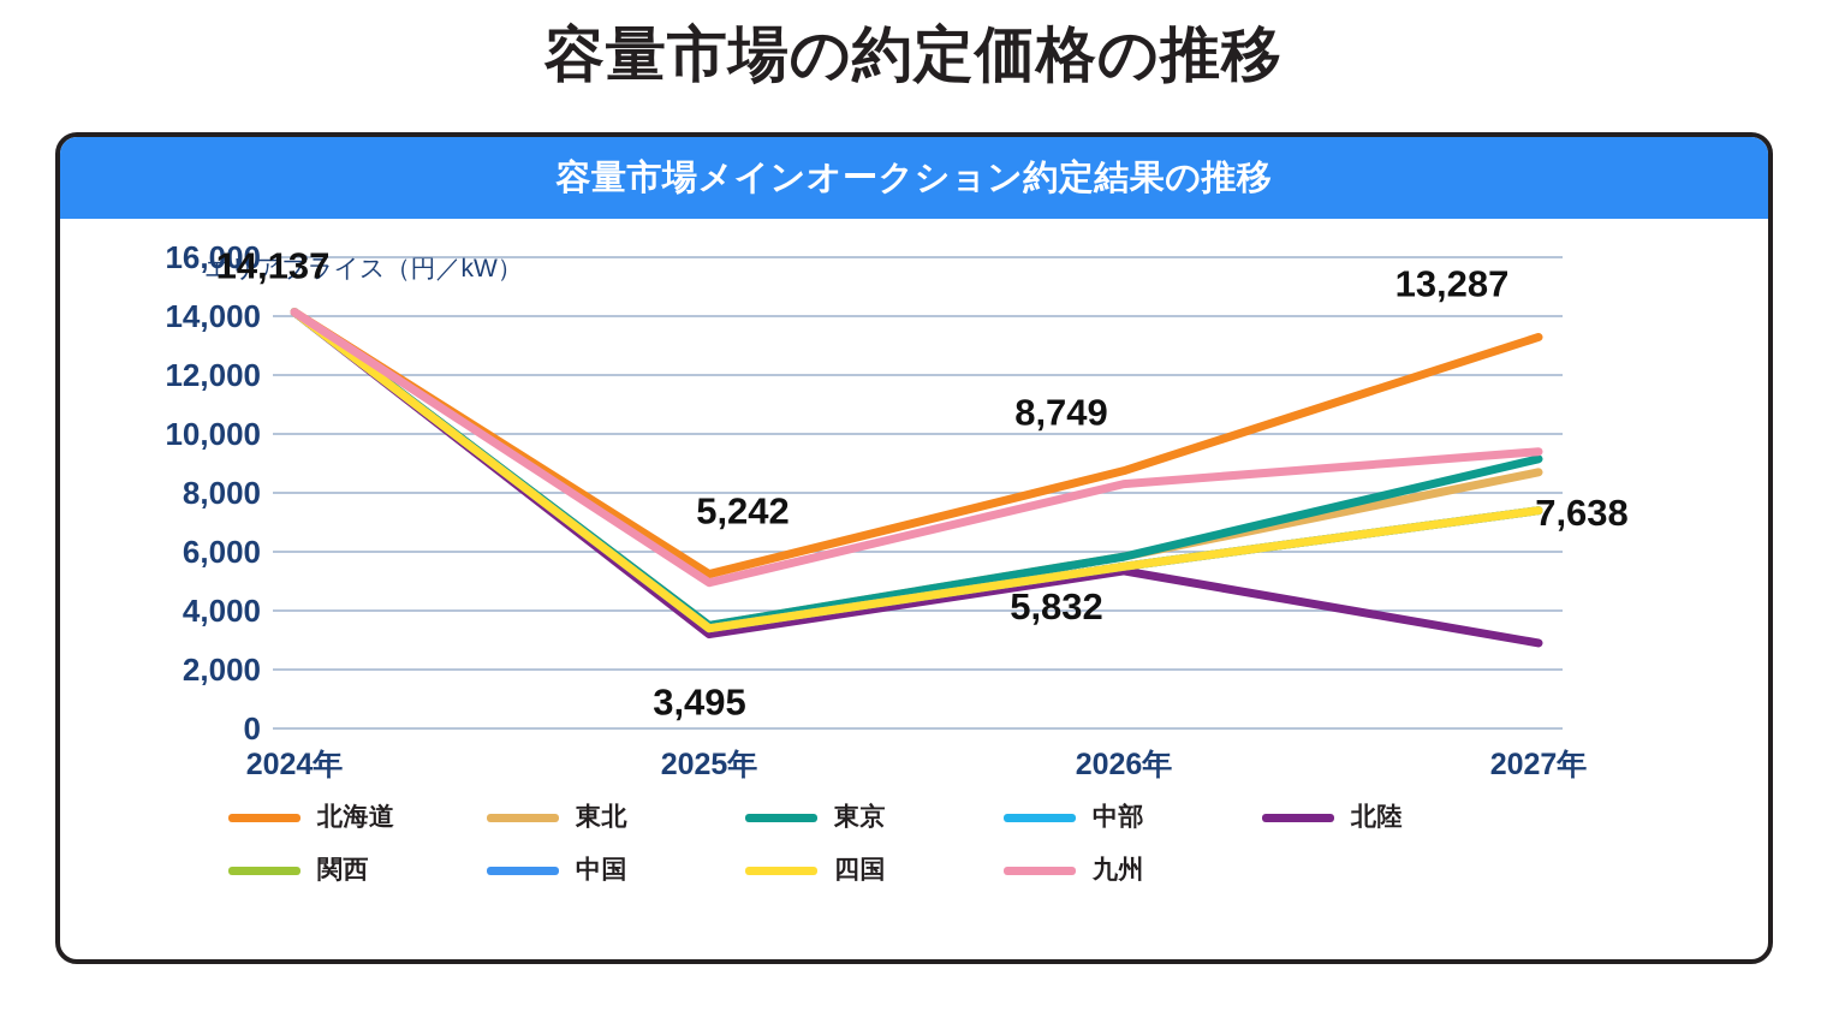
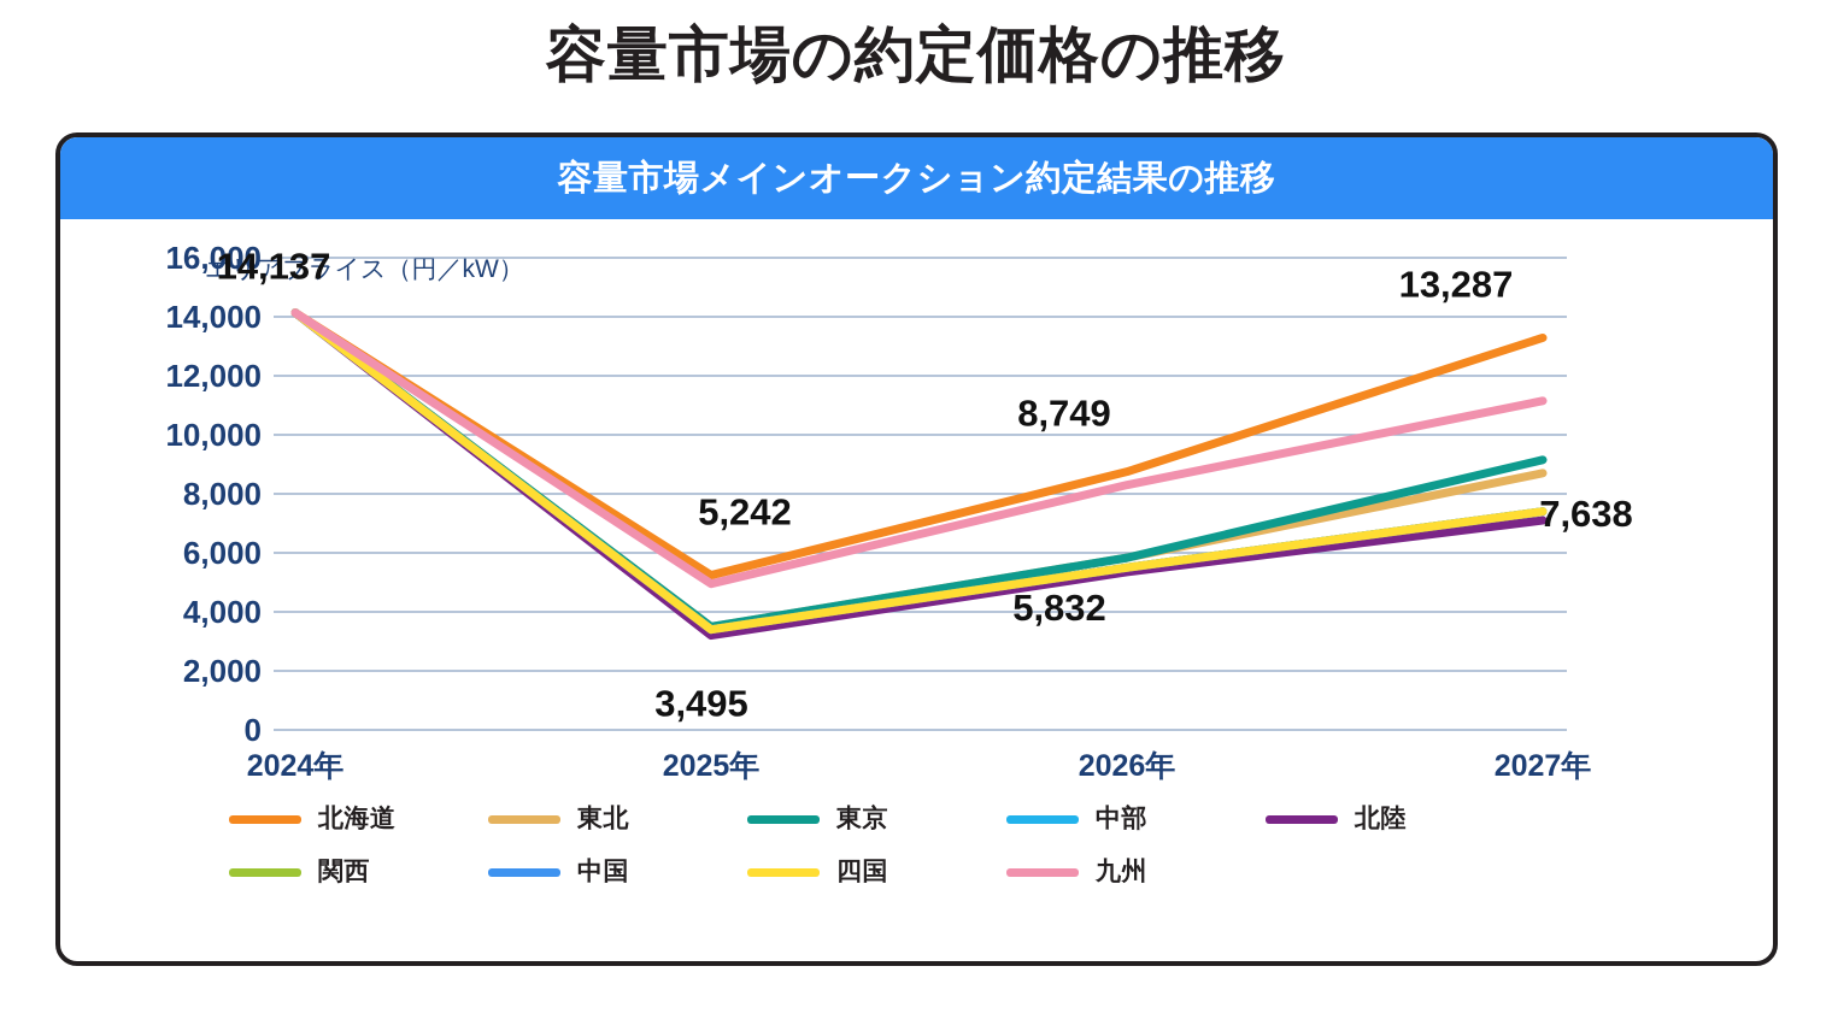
北陸/2027年: 2900 -> 7100
九州/2027年: 9400 -> 11200
